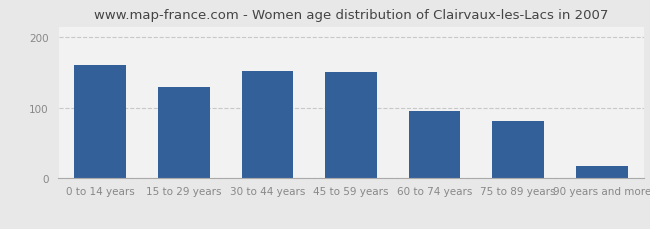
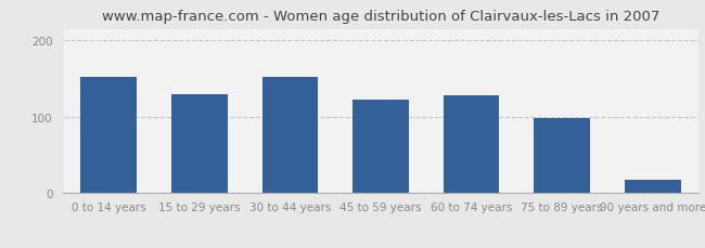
0 to 14 years: 160 -> 152
45 to 59 years: 150 -> 122
60 to 74 years: 96 -> 128
75 to 89 years: 82 -> 98
